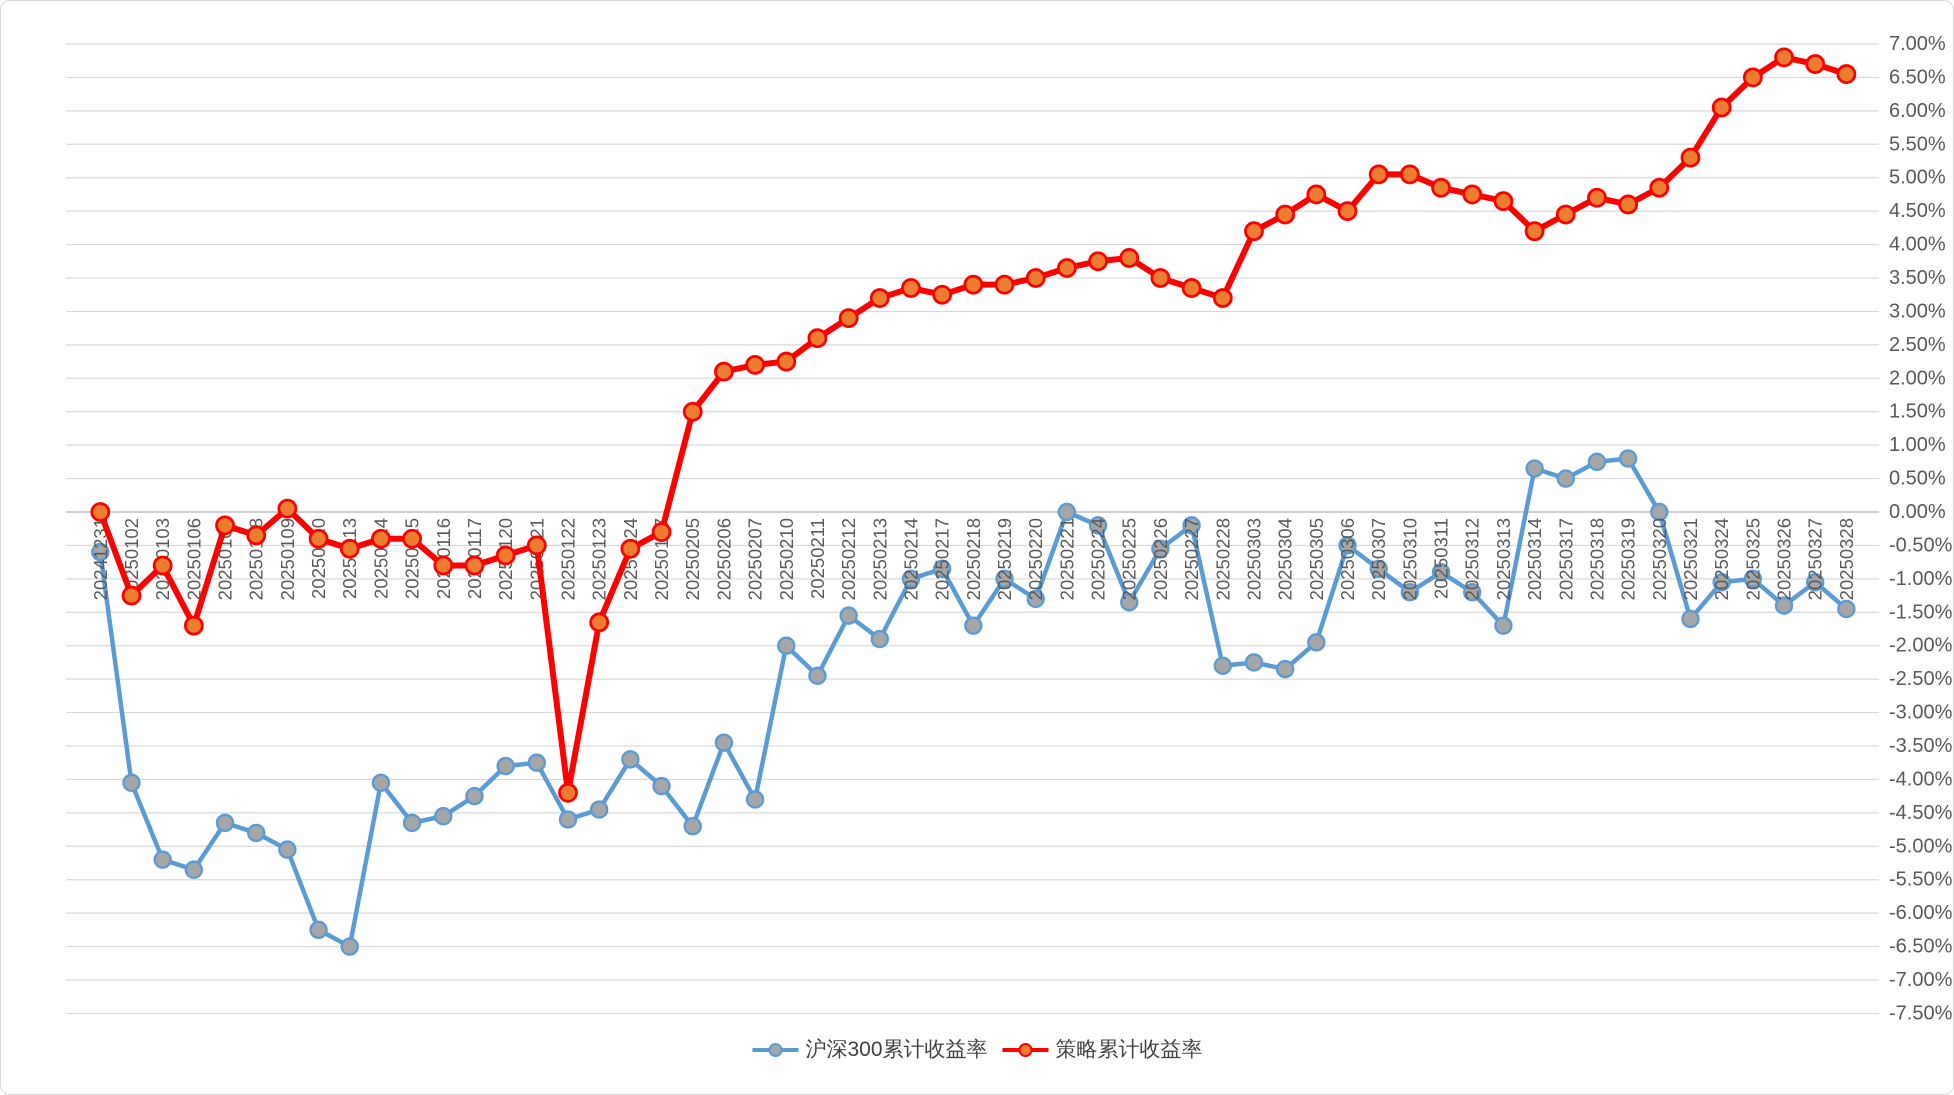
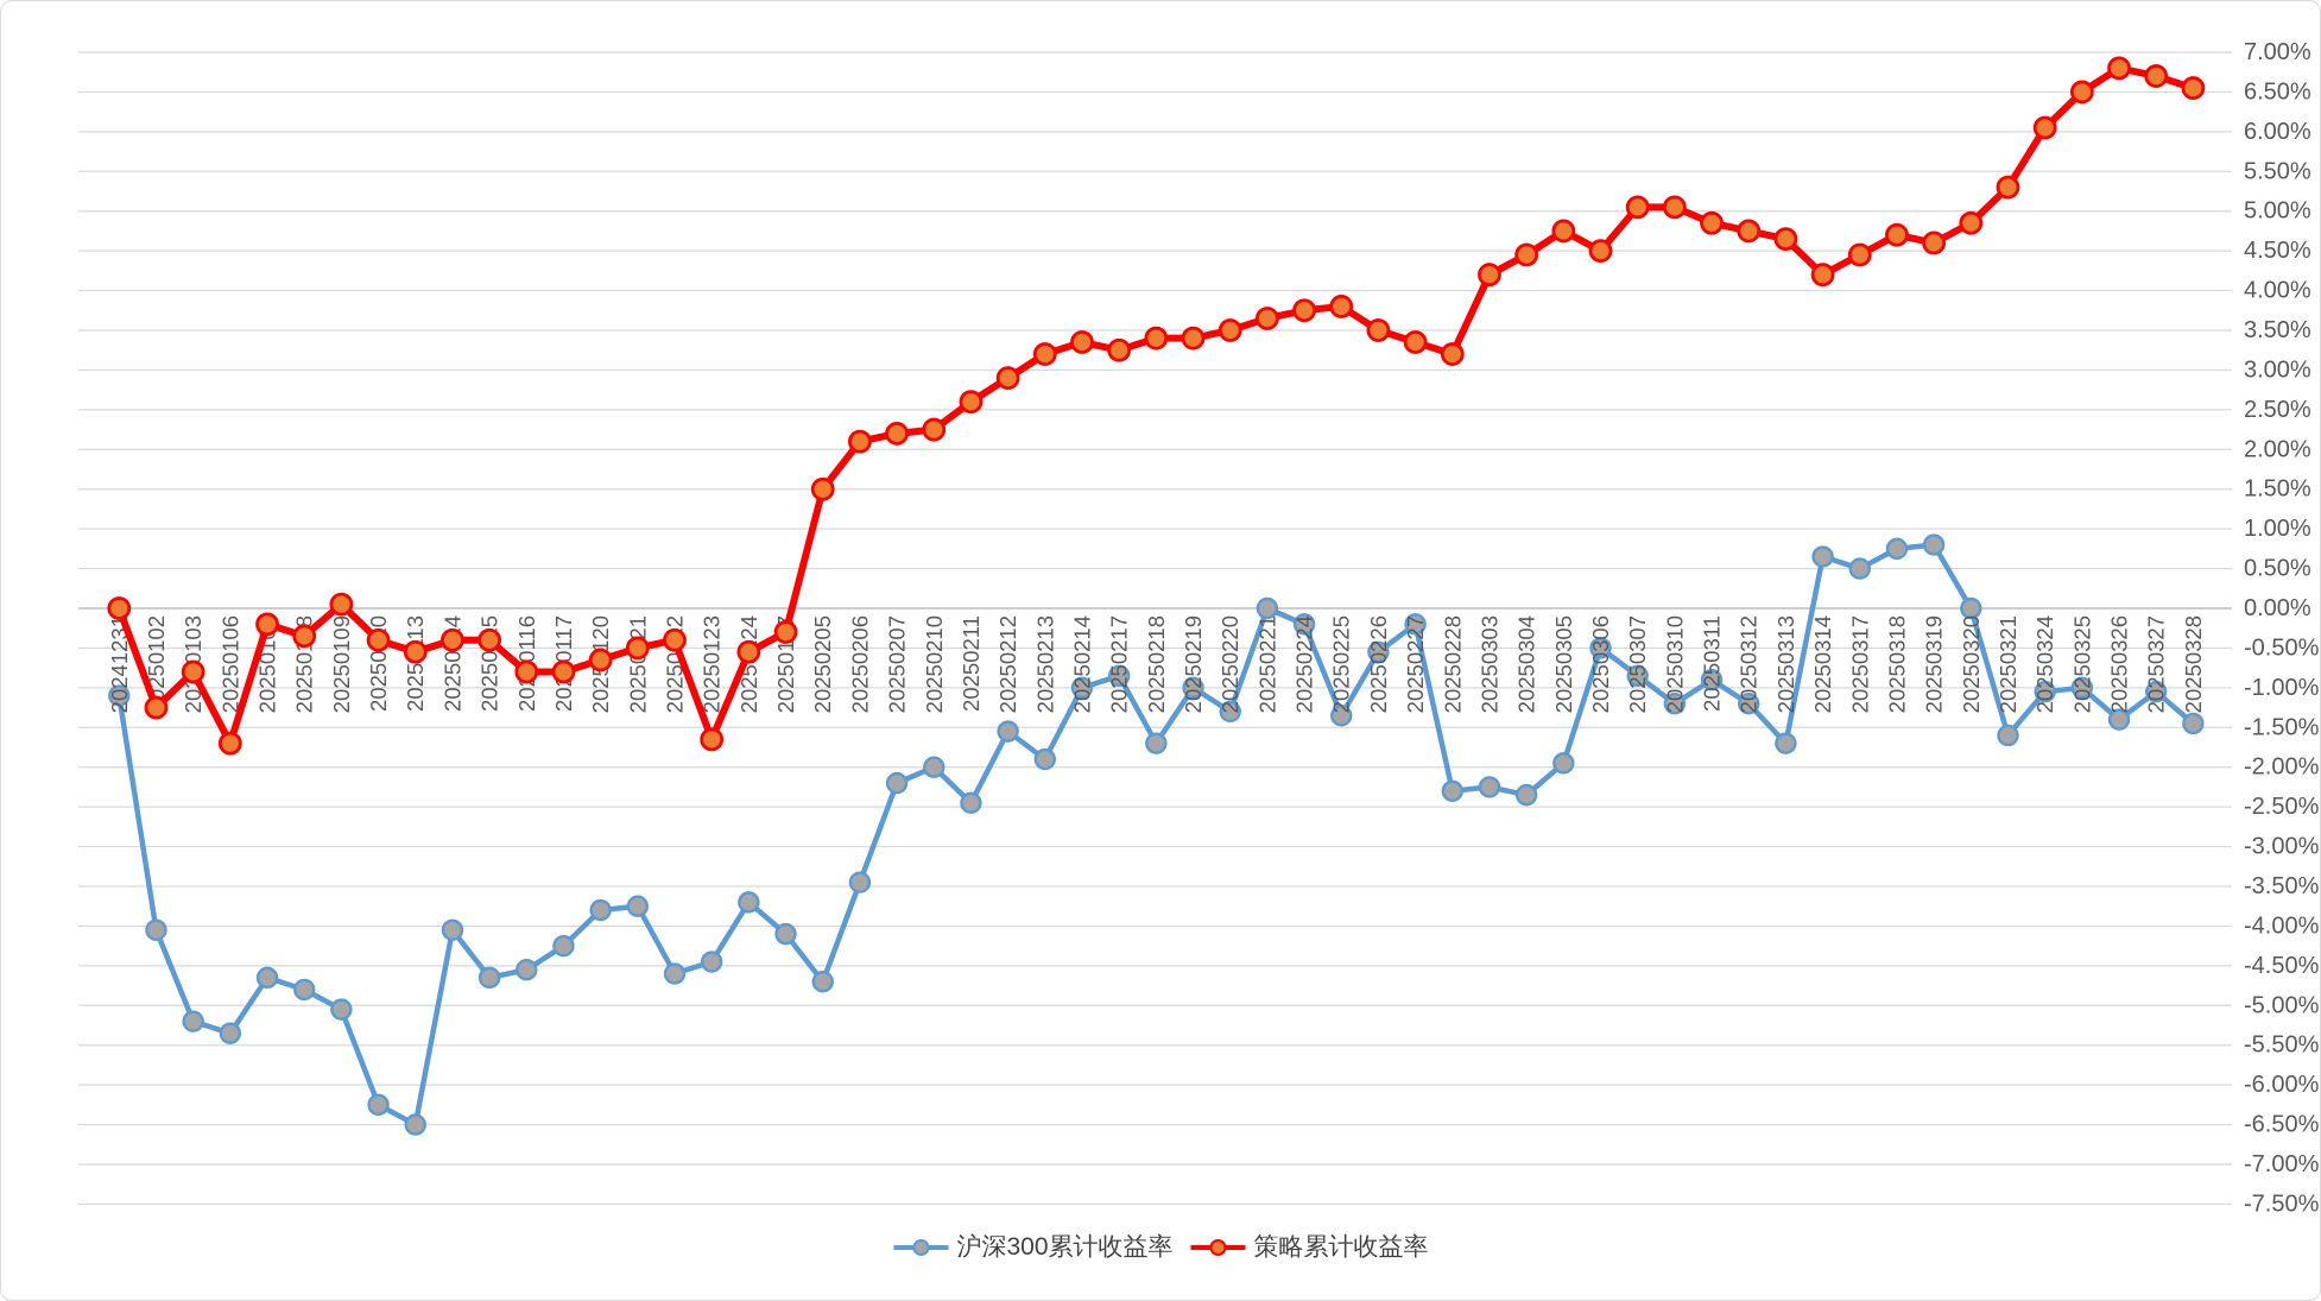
沪深300累计收益率/20241231: -0.6% -> -1.1%
策略累计收益率/20250122: -4.2% -> -0.4%
沪深300累计收益率/20250207: -4.3% -> -2.2%
